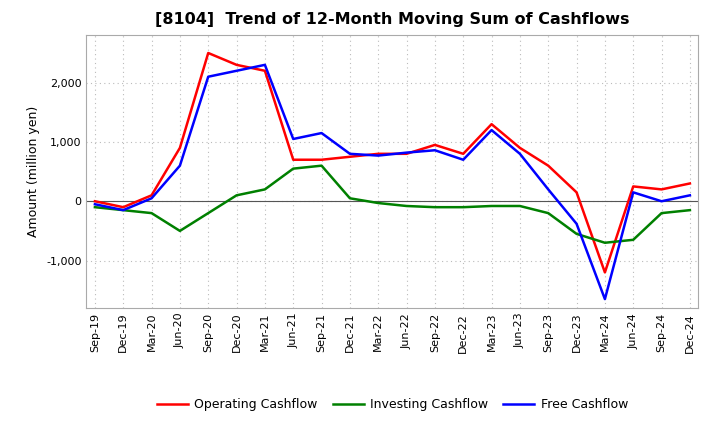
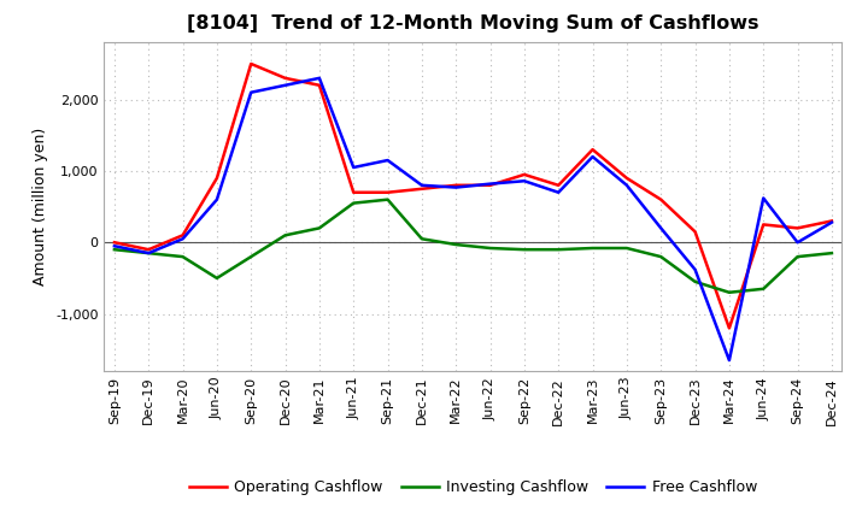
Free Cashflow/Jun-24: 150 -> 620
Free Cashflow/Dec-24: 100 -> 280
